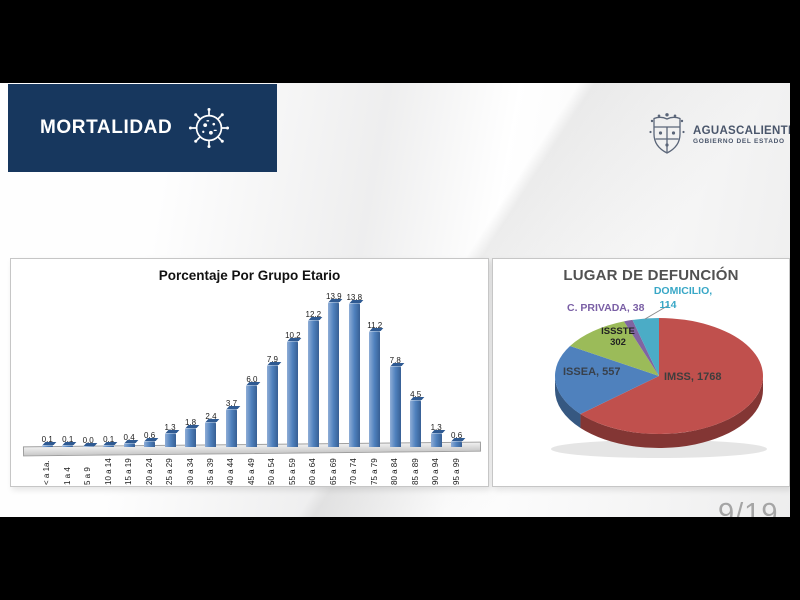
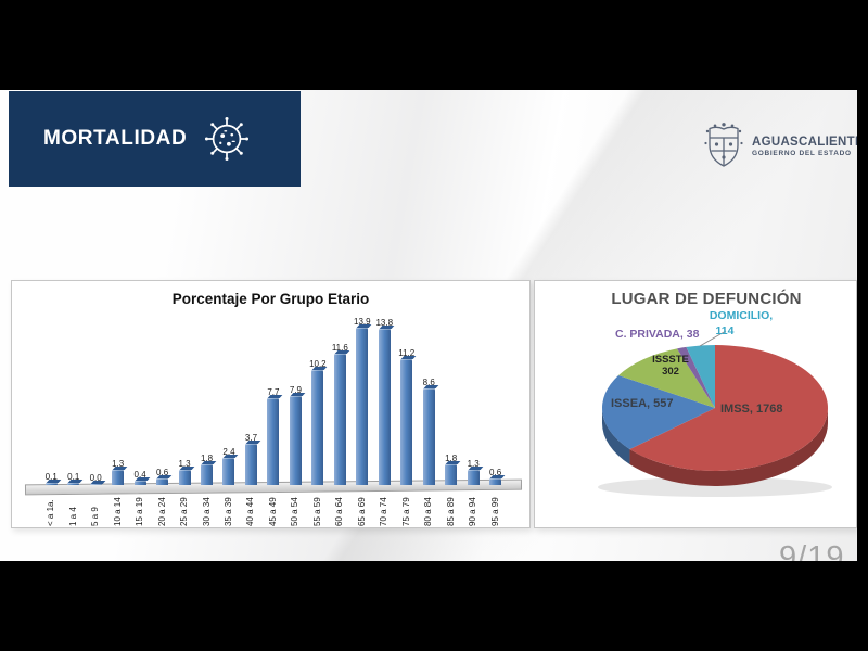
Porcentaje Por Grupo Etario/10 a 14: 0.1 -> 1.3
Porcentaje Por Grupo Etario/45 a 49: 6.0 -> 7.7
Porcentaje Por Grupo Etario/60 a 64: 12.2 -> 11.6
Porcentaje Por Grupo Etario/80 a 84: 7.8 -> 8.6
Porcentaje Por Grupo Etario/85 a 89: 4.5 -> 1.8
